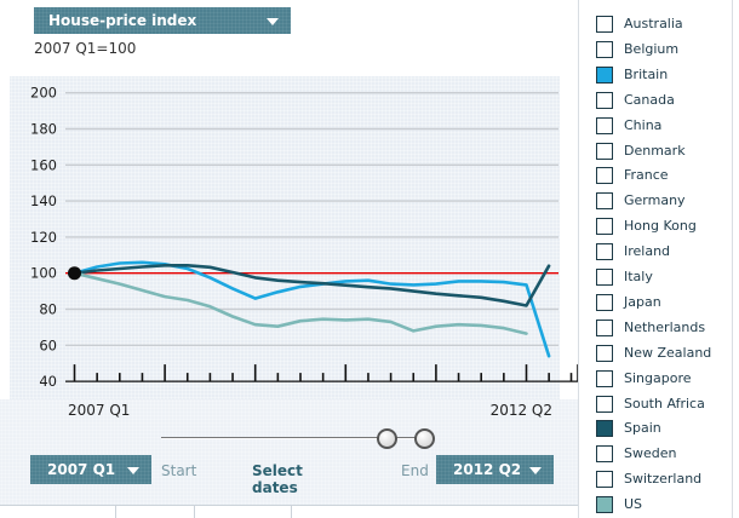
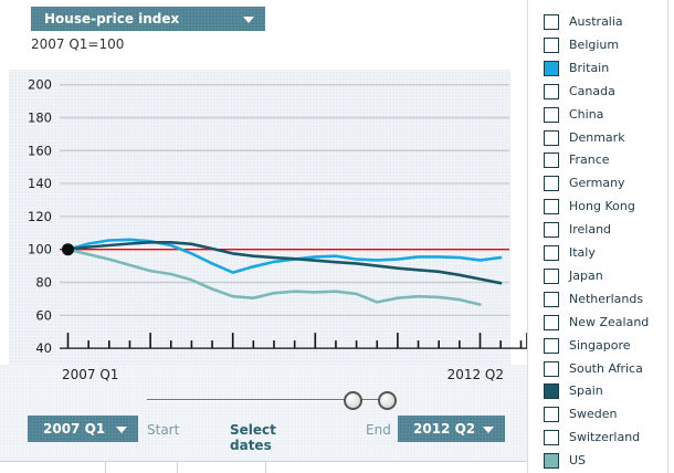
Britain/2012 Q2: 54 -> 95
Spain/2012 Q2: 104 -> 80
